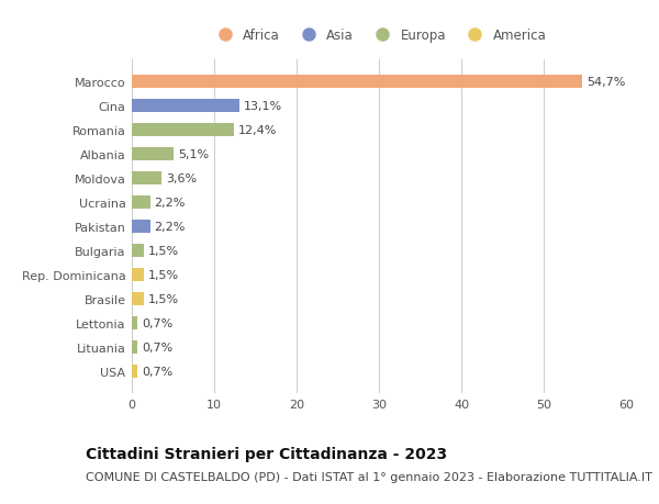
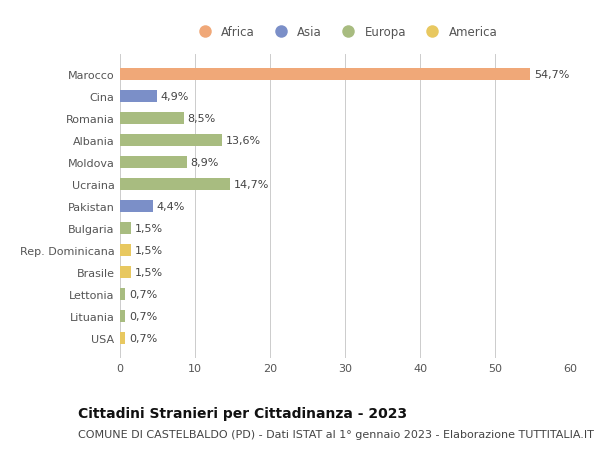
Cina: 13,1% -> 4,9%
Romania: 12,4% -> 8,5%
Albania: 5,1% -> 13,6%
Moldova: 3,6% -> 8,9%
Ucraina: 2,2% -> 14,7%
Pakistan: 2,2% -> 4,4%
